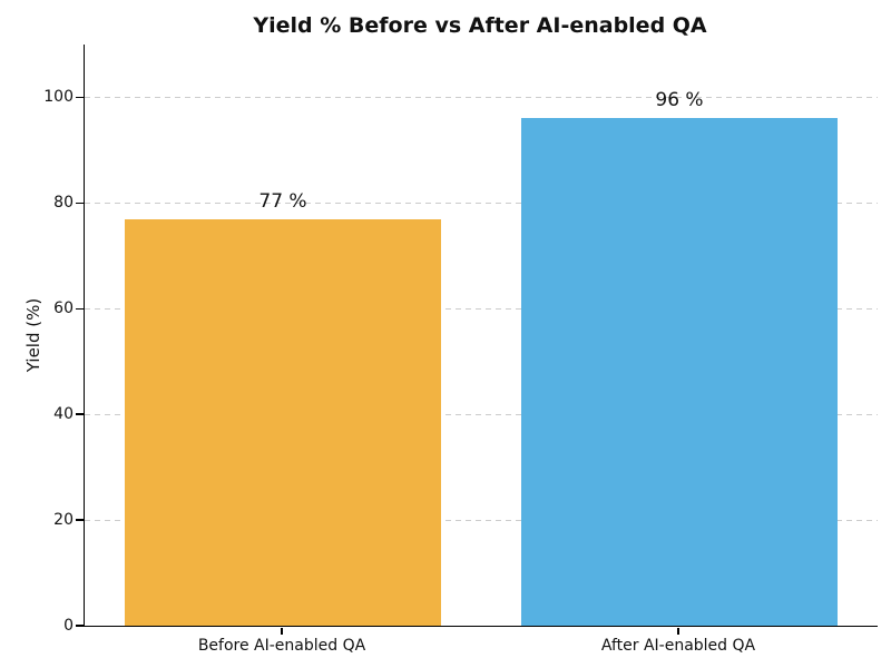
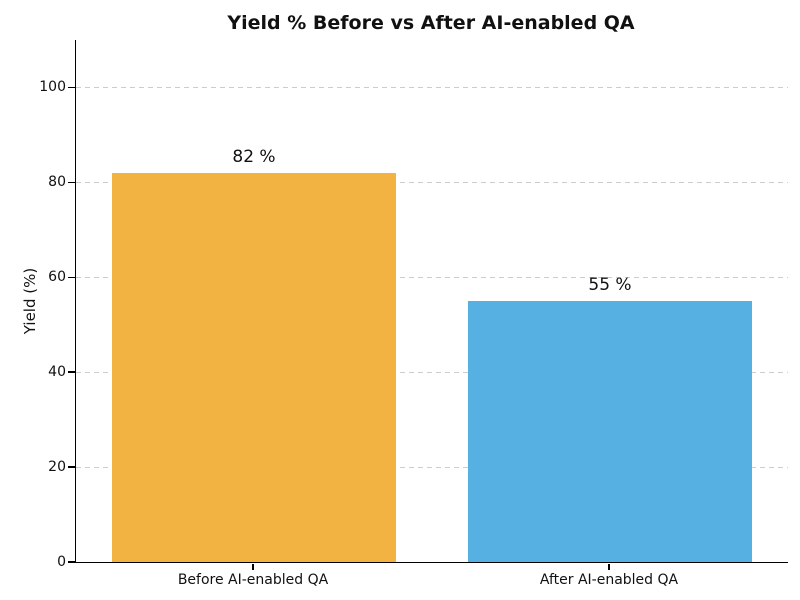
Before AI-enabled QA: 77 -> 82
After AI-enabled QA: 96 -> 55
